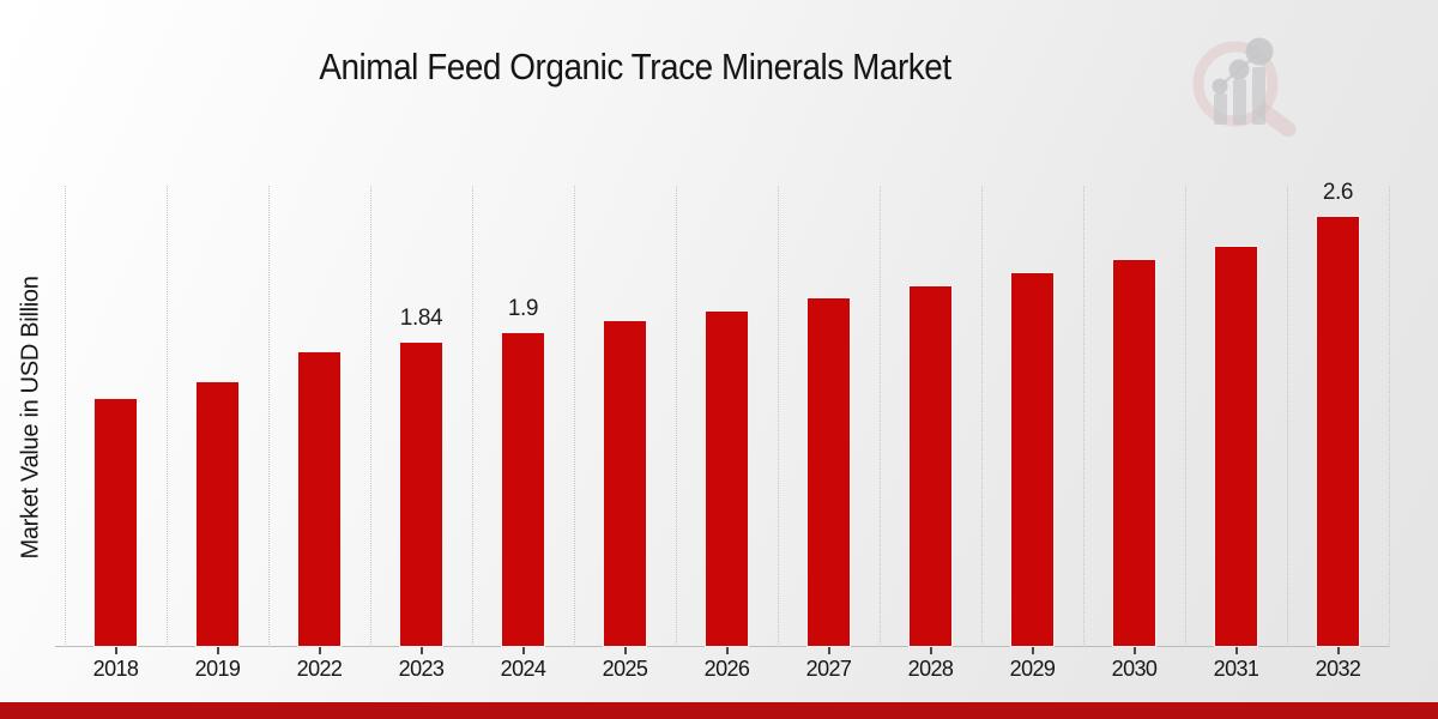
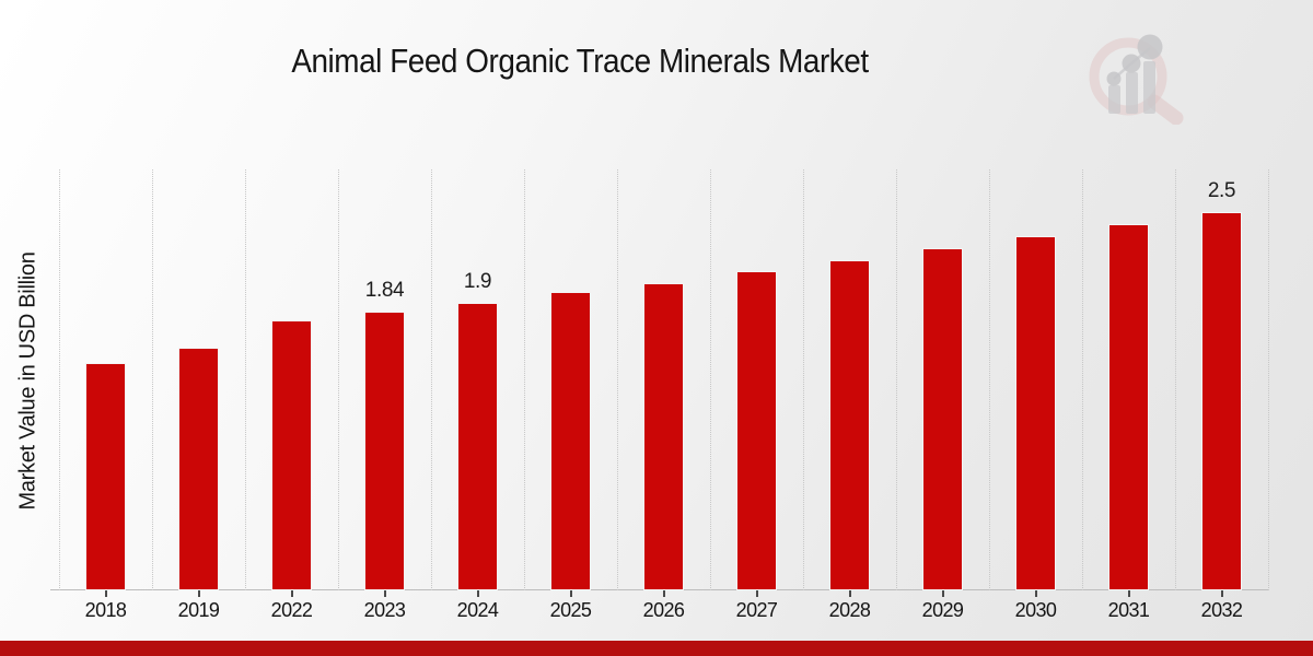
2032: 2.6 -> 2.5
